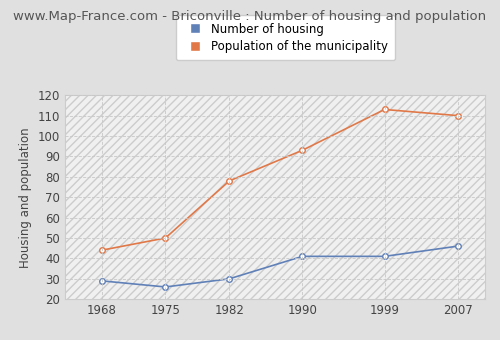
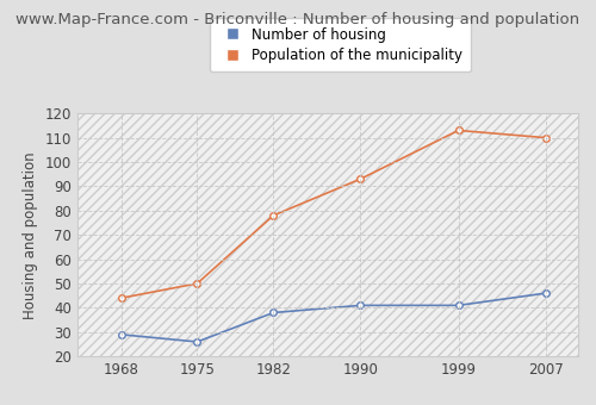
Number of housing/1982: 30 -> 38
